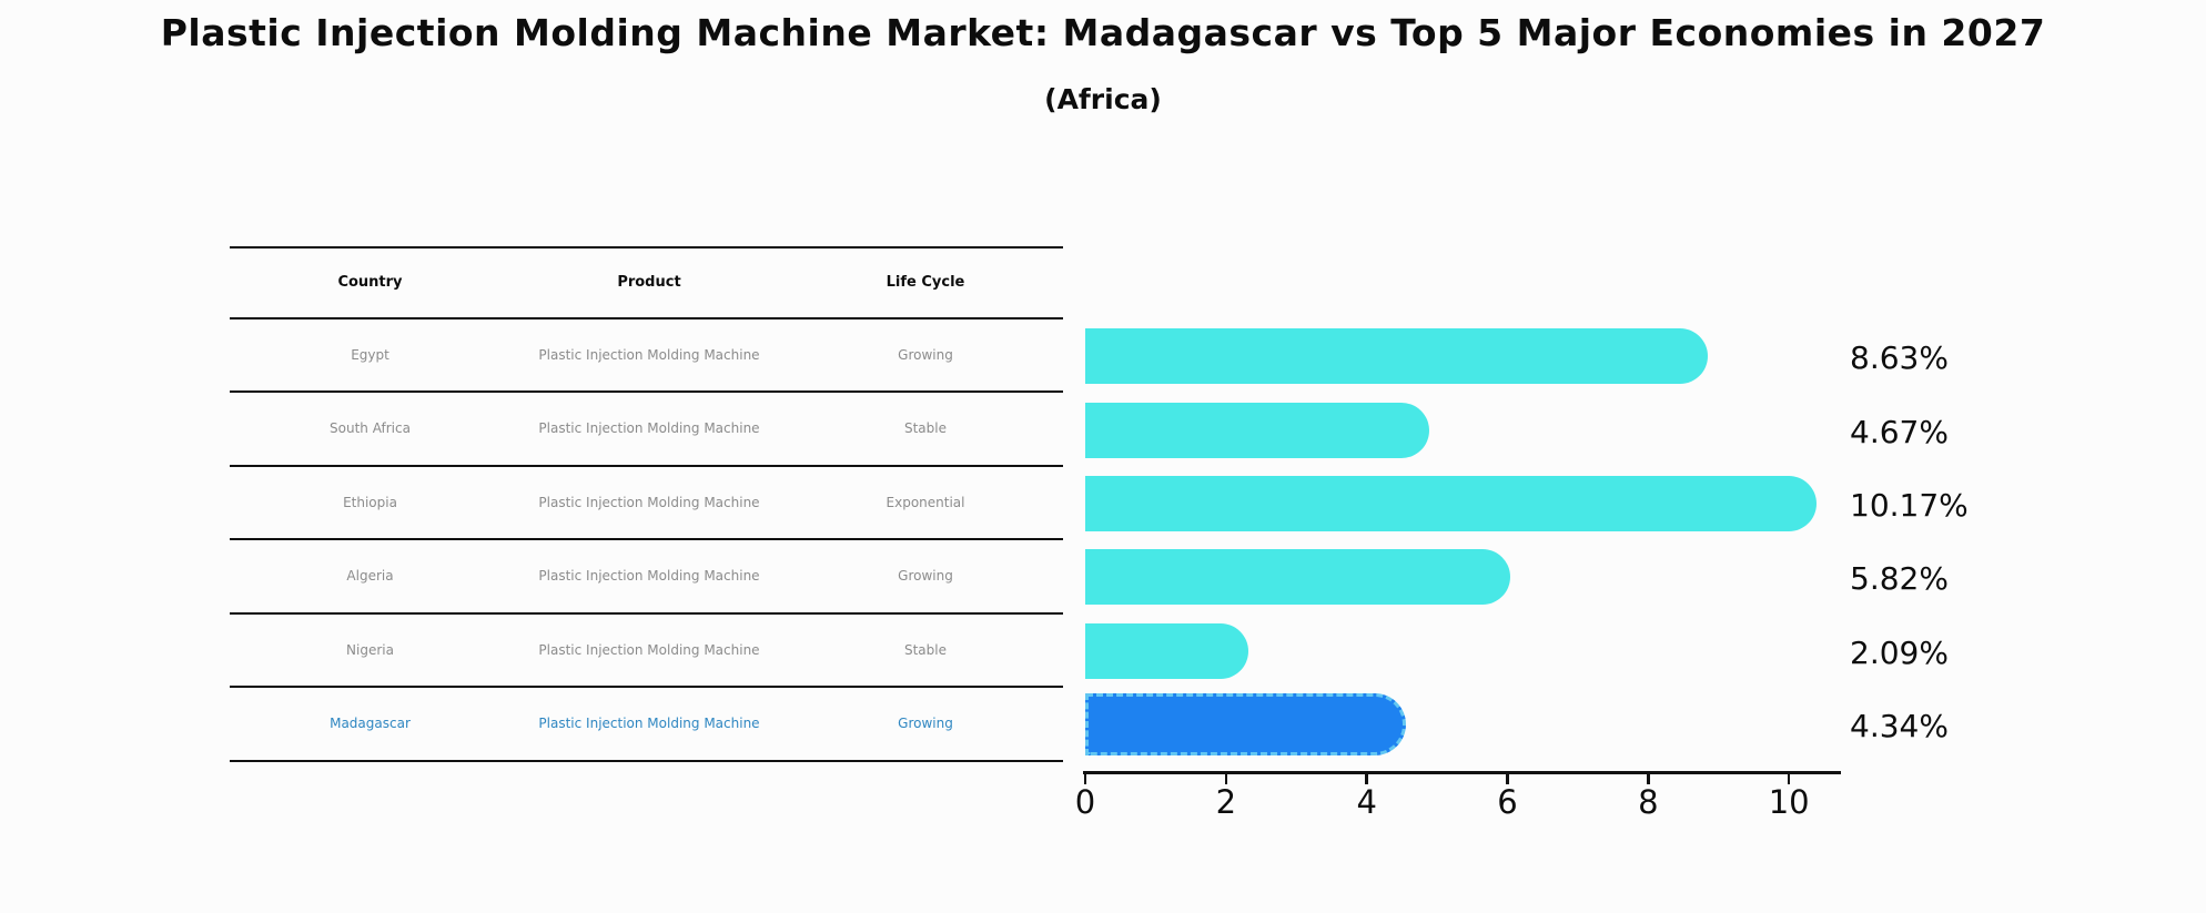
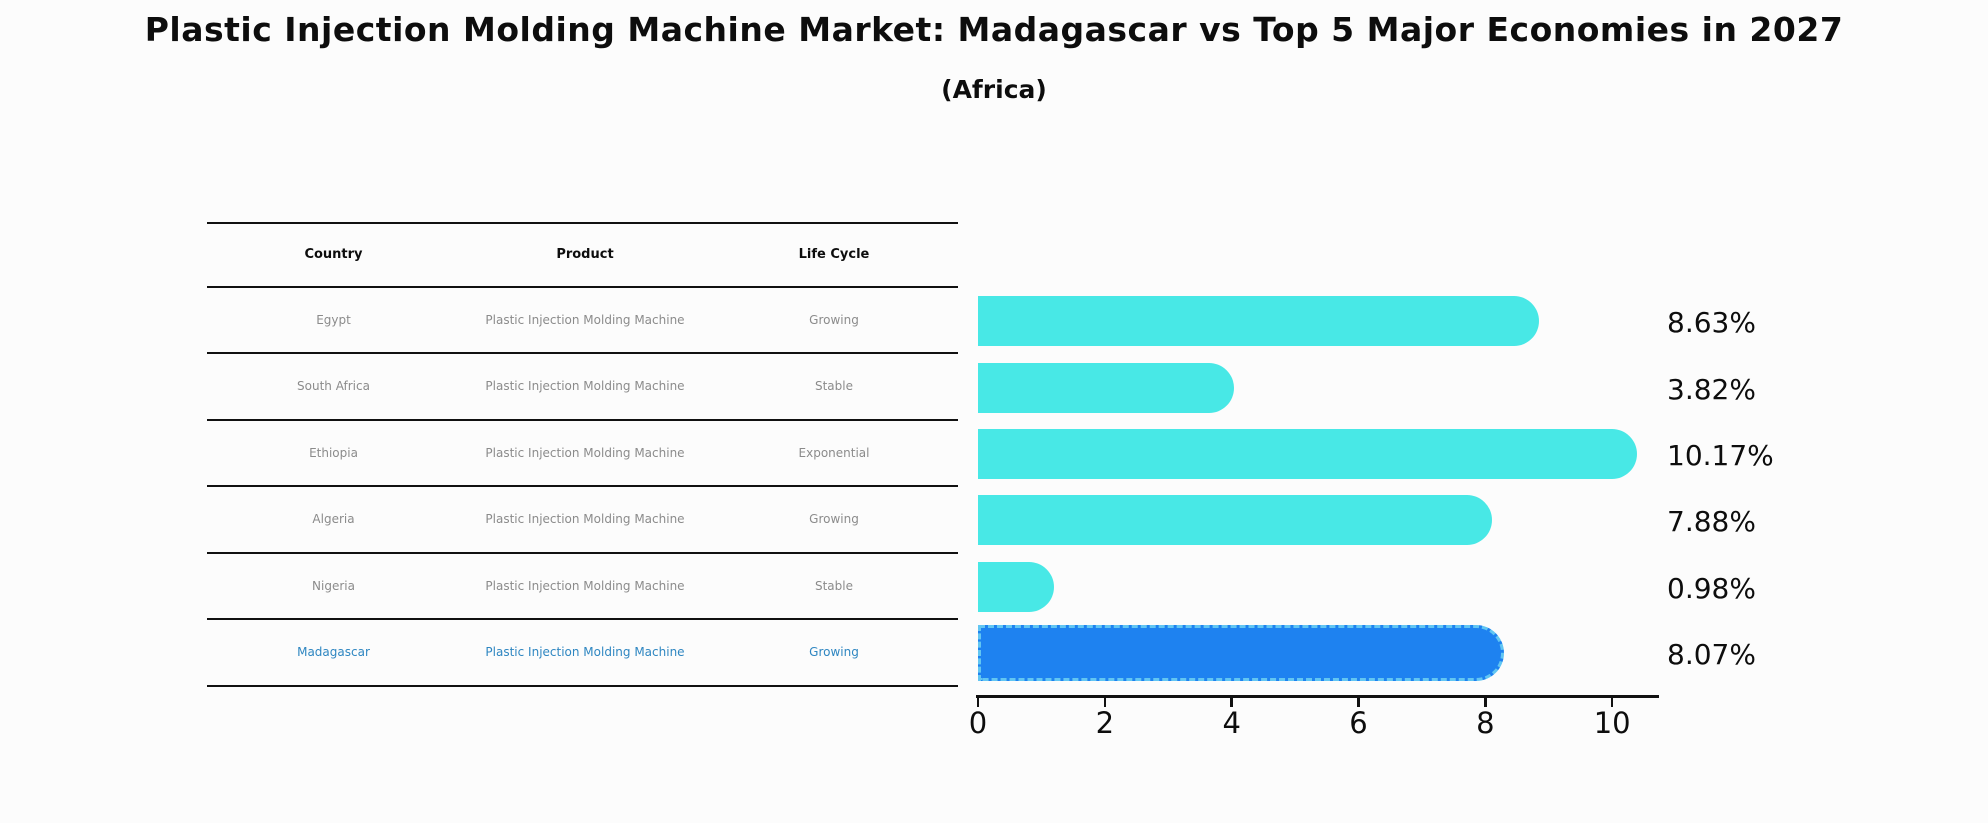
South Africa: 4.67% -> 3.82%
Algeria: 5.82% -> 7.88%
Nigeria: 2.09% -> 0.98%
Madagascar: 4.34% -> 8.07%
